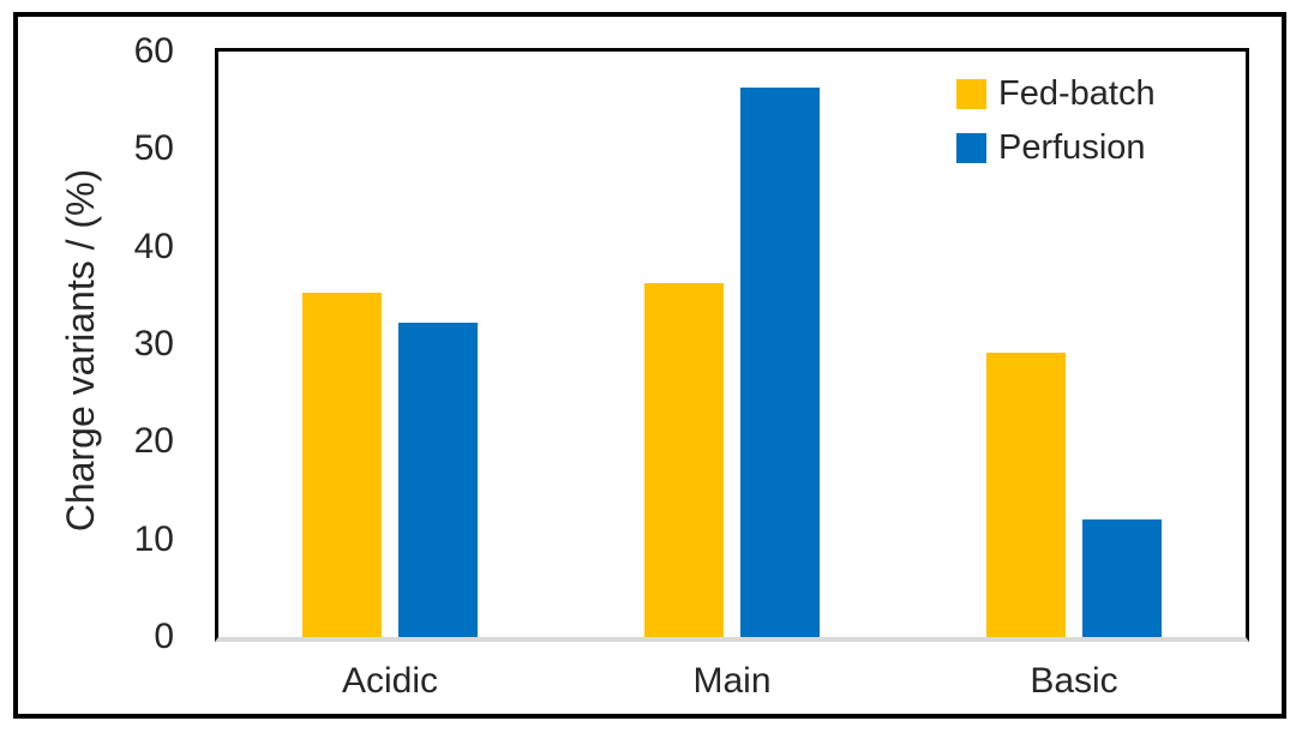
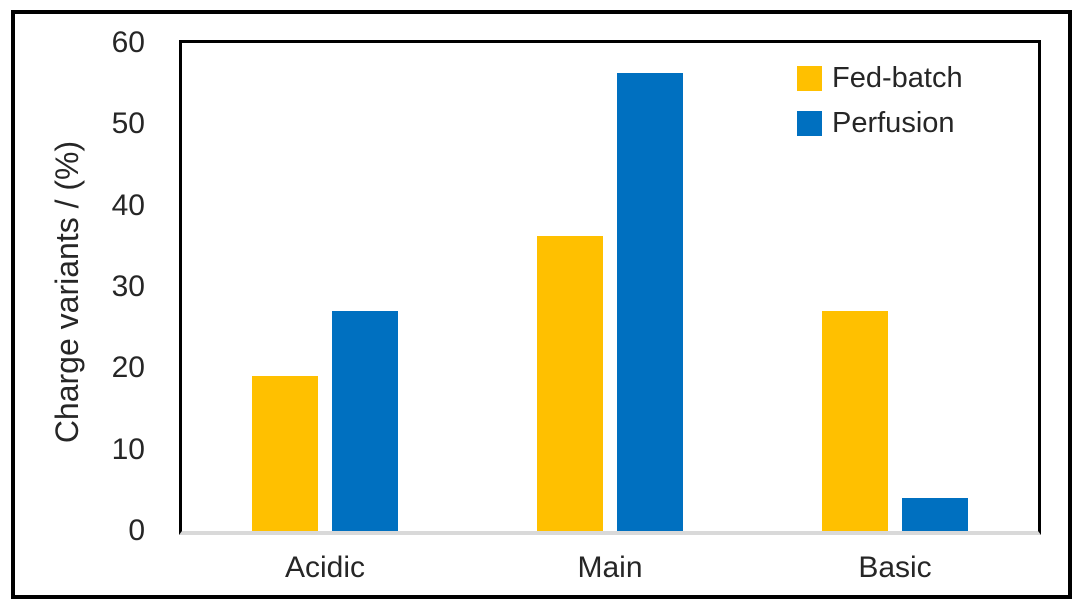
Fed-batch/Acidic: 35 -> 19
Perfusion/Acidic: 32 -> 27
Fed-batch/Basic: 29 -> 27
Perfusion/Basic: 12 -> 4
